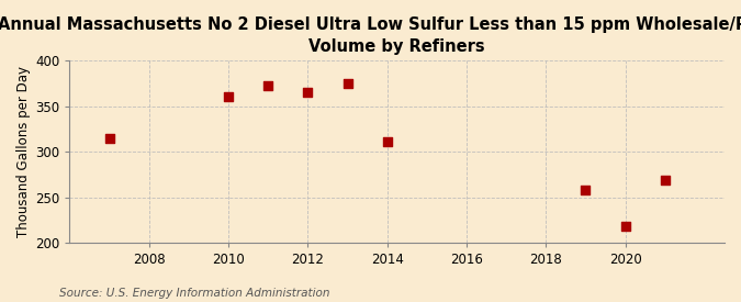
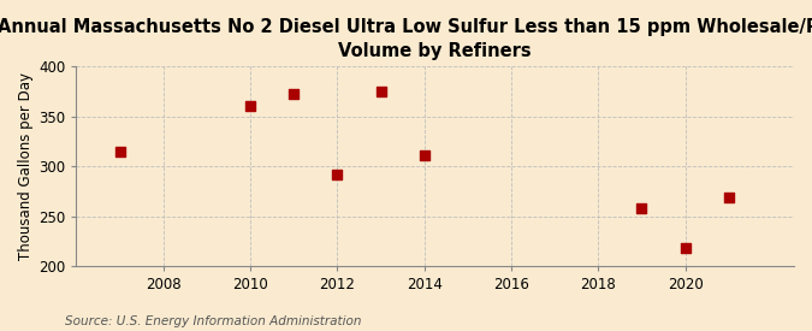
2012: 365 -> 292
